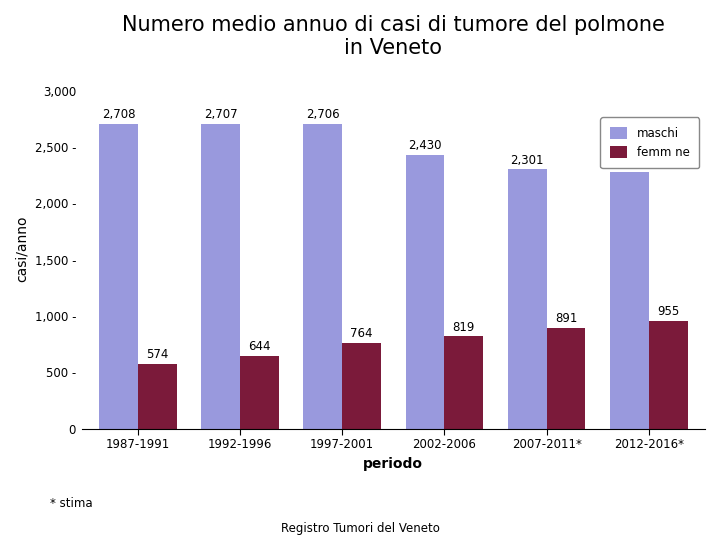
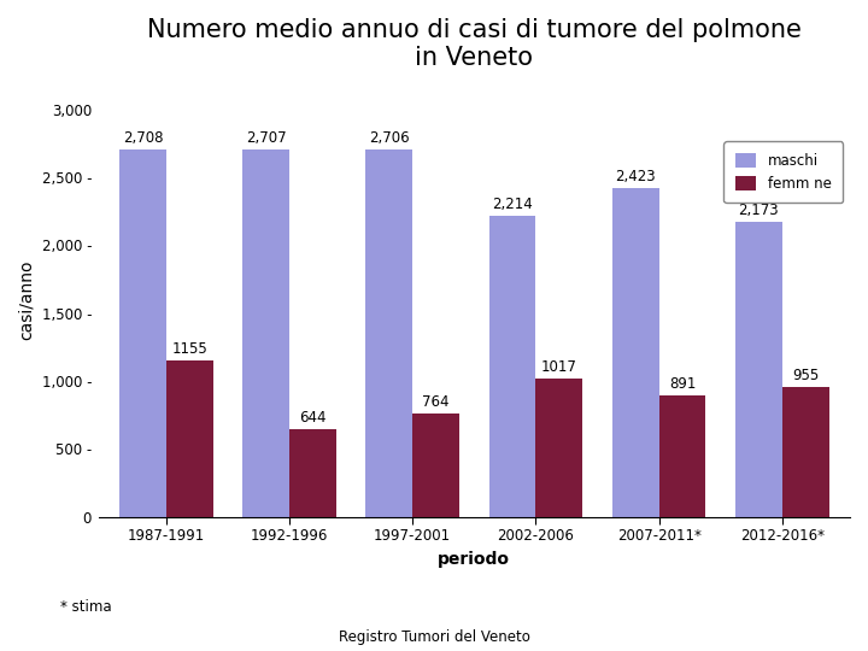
femm ne/1987-1991: 574 -> 1155
maschi/2002-2006: 2,430 -> 2,214
femm ne/2002-2006: 819 -> 1017
maschi/2007-2011*: 2,301 -> 2,423
maschi/2012-2016*: 2,277 -> 2,173
